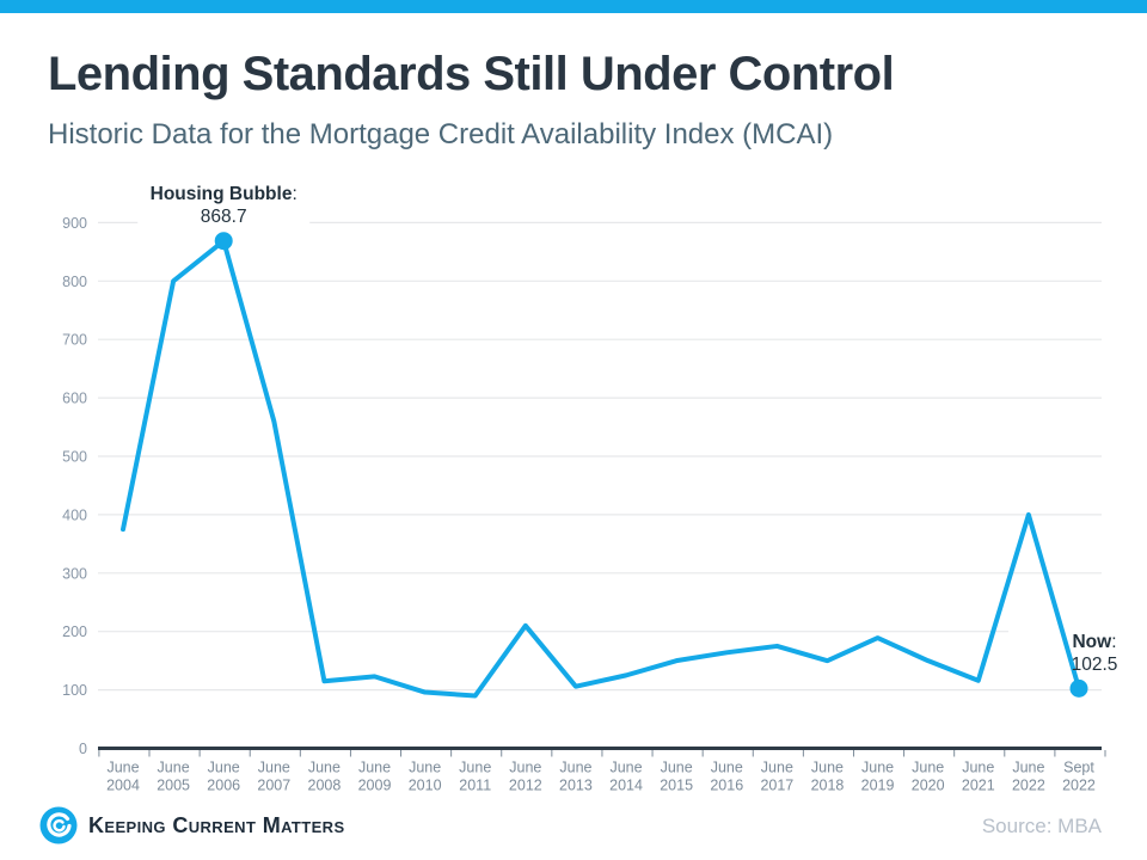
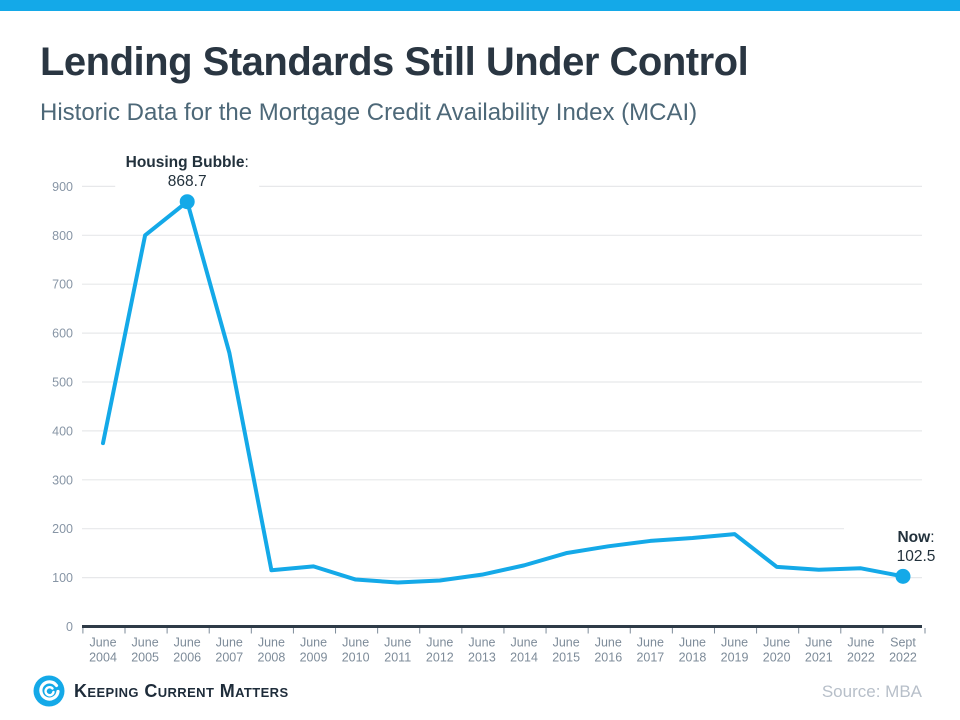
June 2012: 210 -> 90
June 2018: 150 -> 180
June 2020: 150 -> 120
June 2022: 400 -> 120
